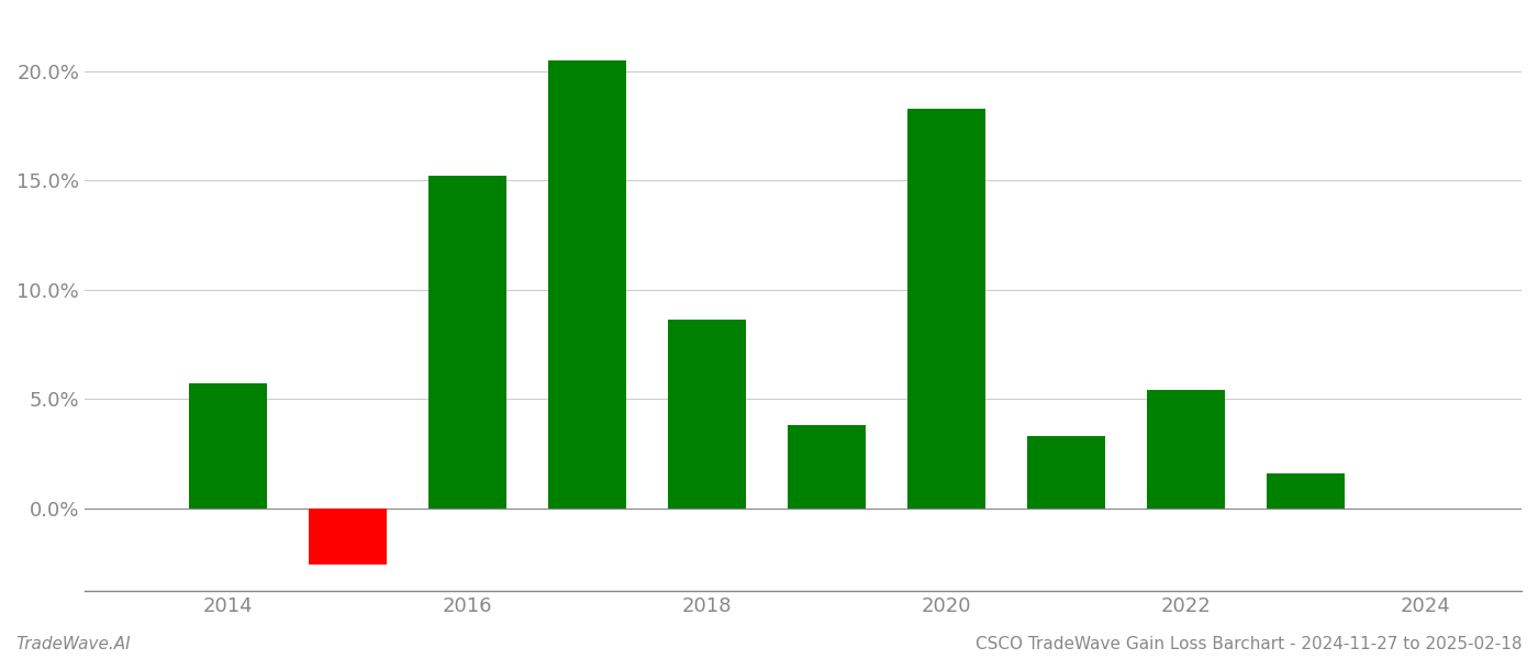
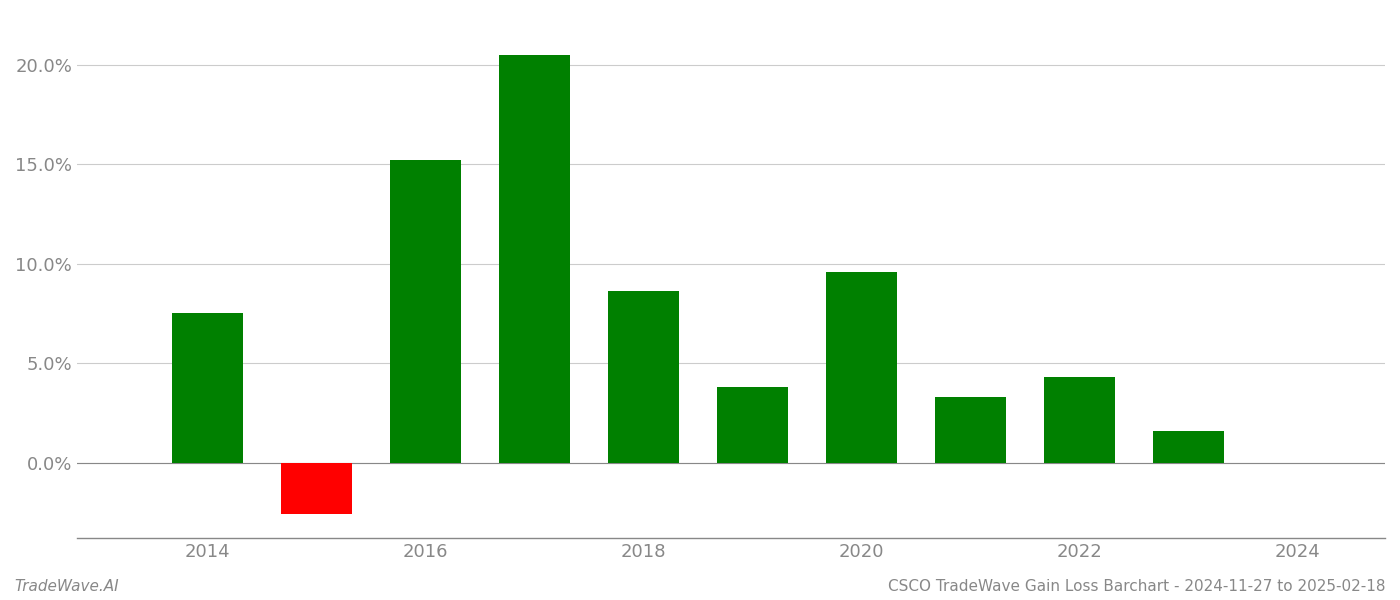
2014: 5.7% -> 7.5%
2020: 18.3% -> 9.6%
2022: 5.4% -> 4.3%
